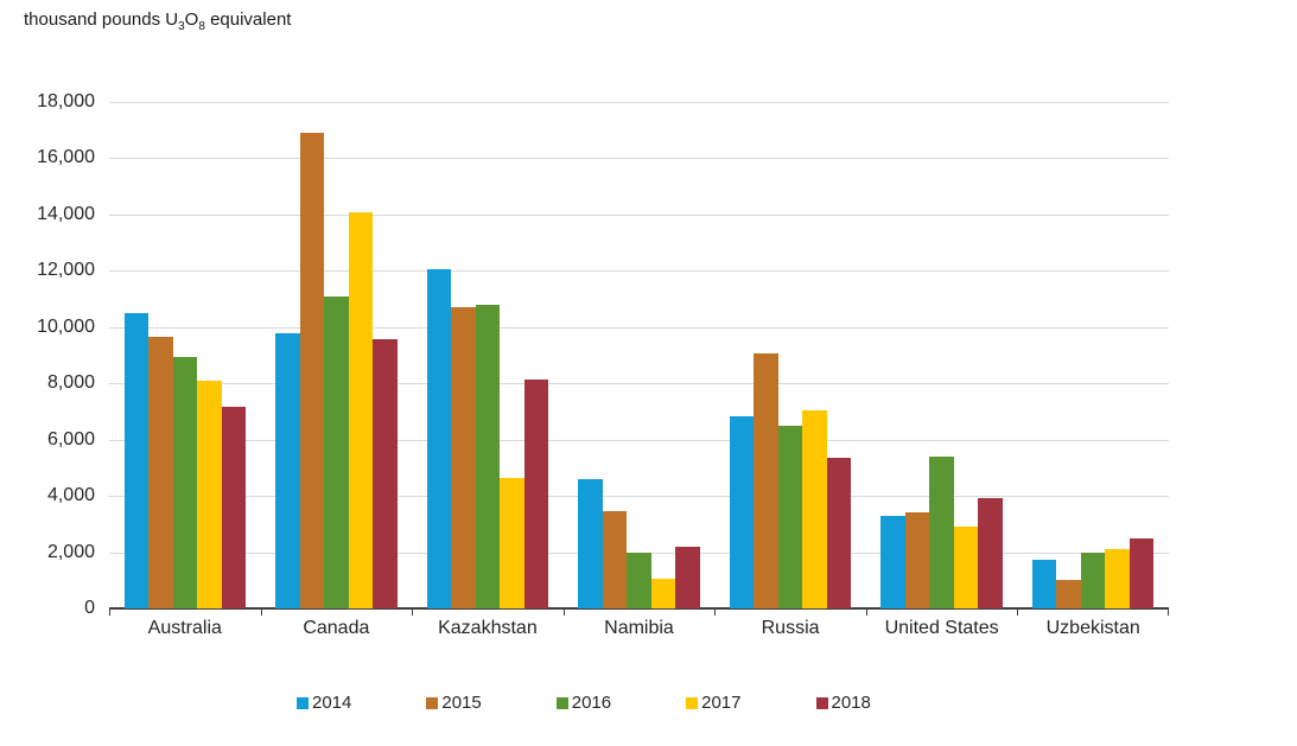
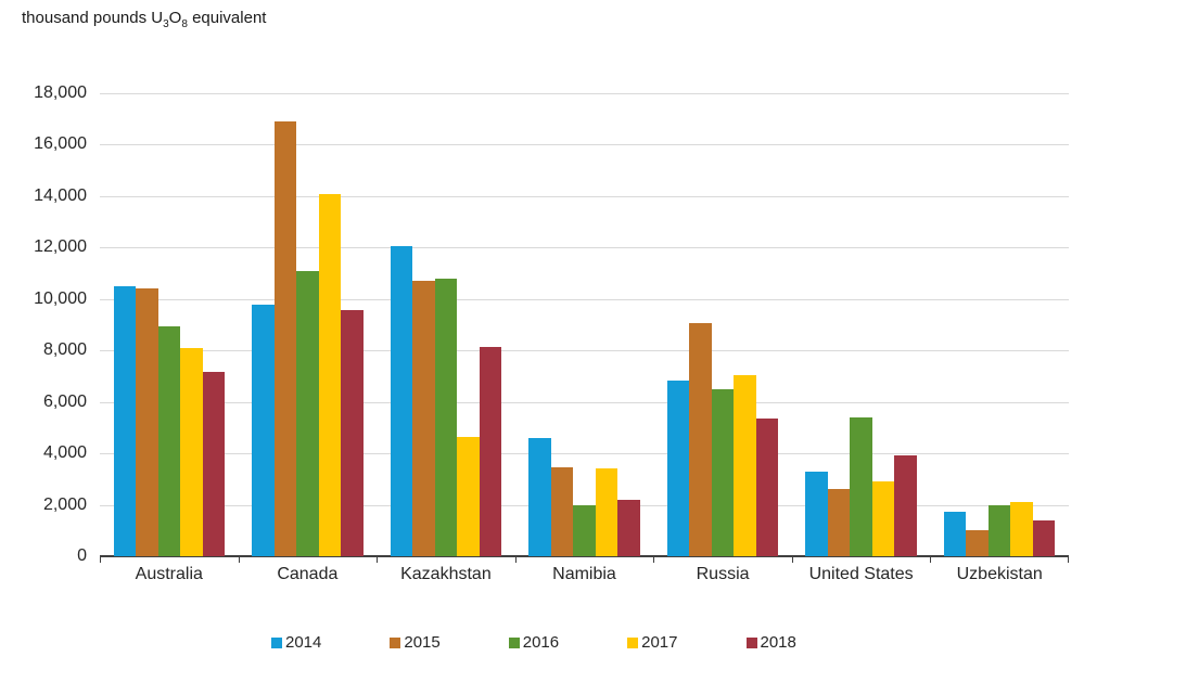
2015/Australia: 9600 -> 10400
2017/Namibia: 1000 -> 3400
2015/United States: 3400 -> 2600
2018/Uzbekistan: 2500 -> 1400
